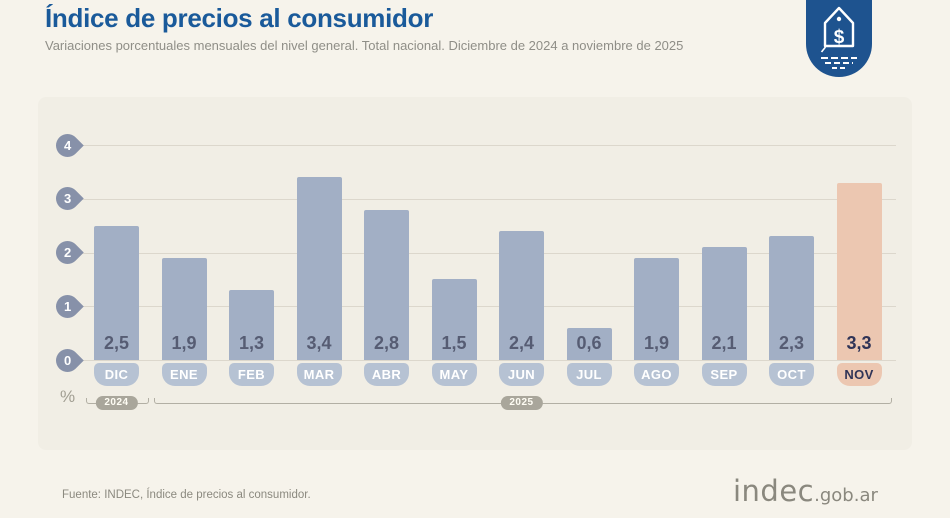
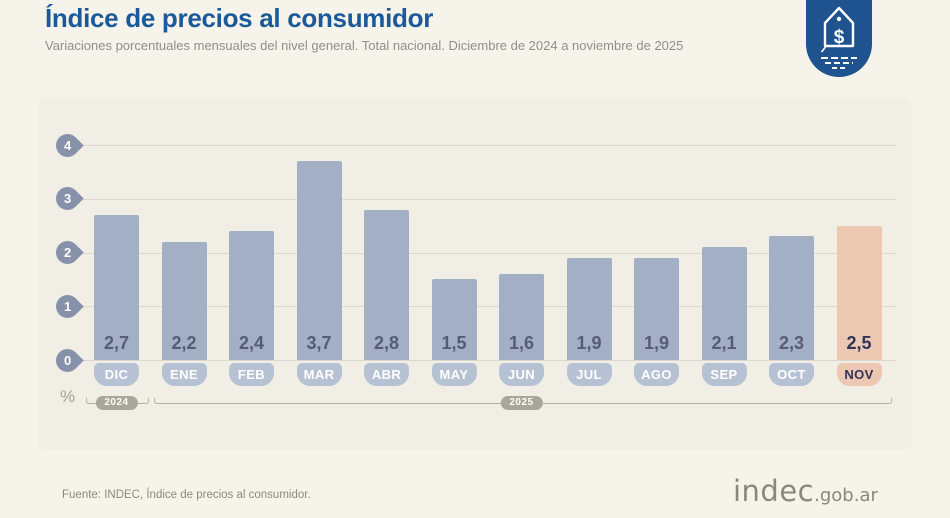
DIC: 2,5 -> 2,7
ENE: 1,9 -> 2,2
FEB: 1,3 -> 2,4
MAR: 3,4 -> 3,7
JUN: 2,4 -> 1,6
JUL: 0,6 -> 1,9
NOV: 3,3 -> 2,5
